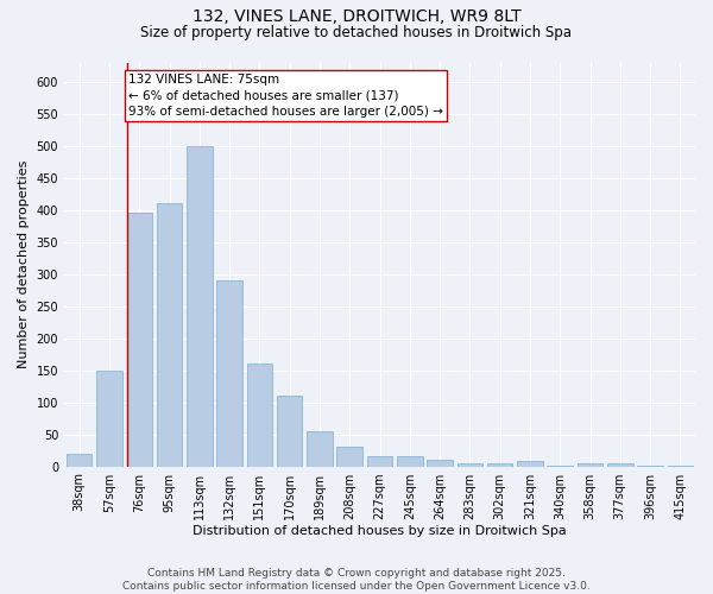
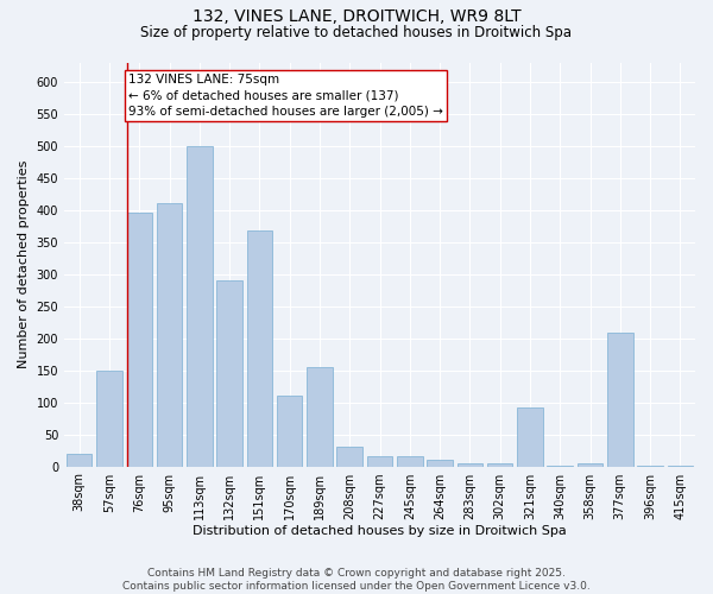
151sqm: 160 -> 368
189sqm: 55 -> 154
321sqm: 8 -> 92
377sqm: 4 -> 208
